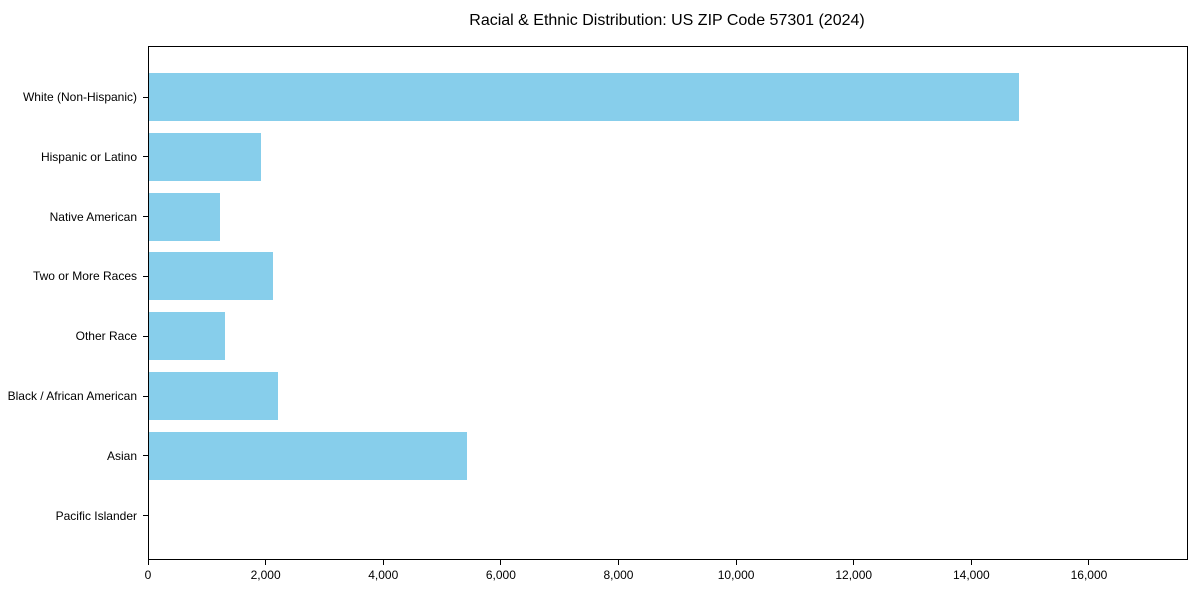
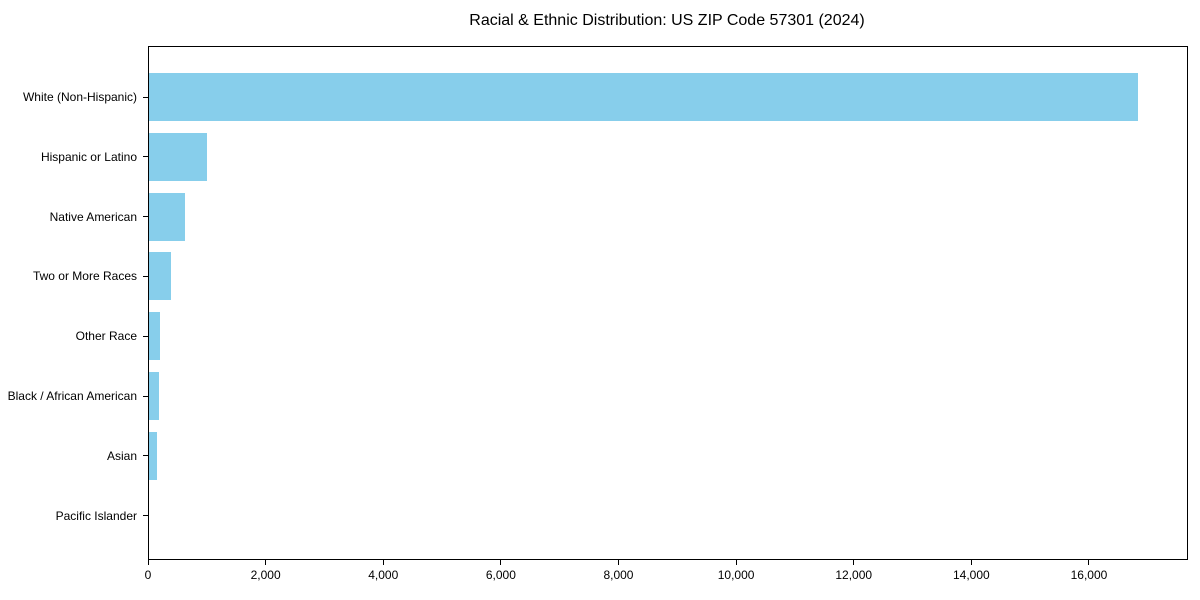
White (Non-Hispanic): 14800 -> 16800
Hispanic or Latino: 1900 -> 1000
Native American: 1200 -> 600
Two or More Races: 2100 -> 400
Other Race: 1300 -> 200
Black / African American: 2200 -> 200
Asian: 5400 -> 100
